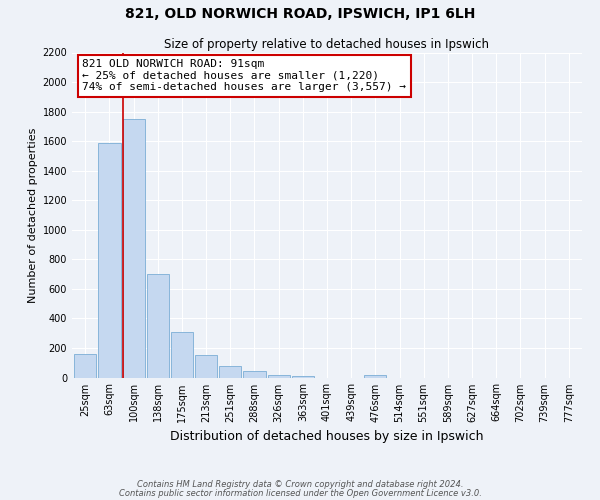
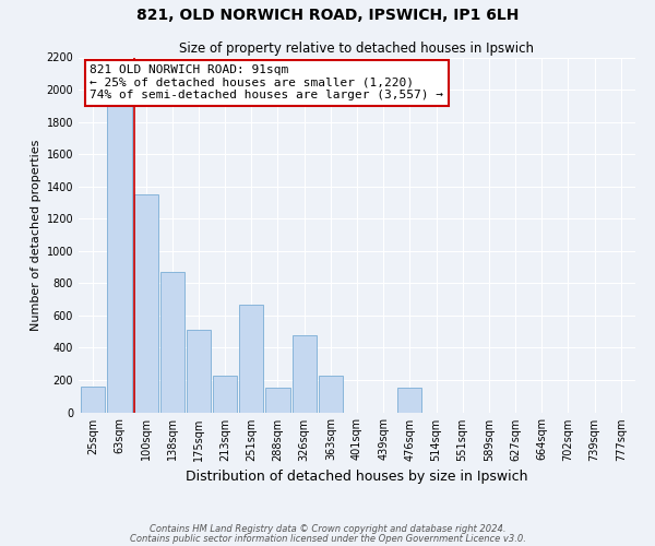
63sqm: 1590 -> 1900
100sqm: 1750 -> 1350
138sqm: 700 -> 870
175sqm: 310 -> 510
213sqm: 160 -> 230
251sqm: 80 -> 670
288sqm: 40 -> 150
326sqm: 20 -> 480
363sqm: 10 -> 230
476sqm: 20 -> 150
